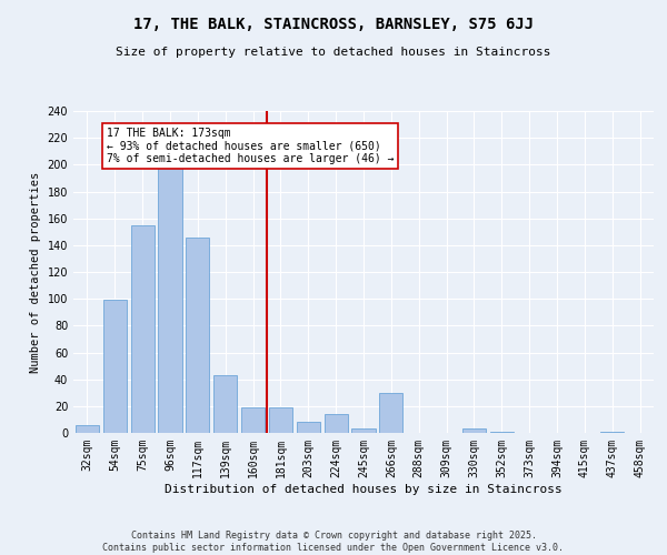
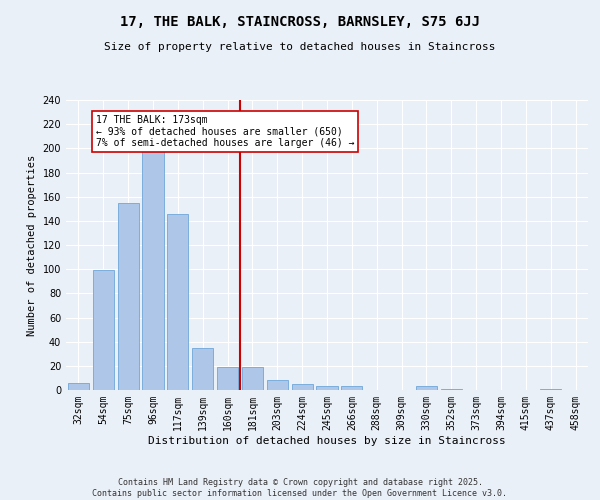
139sqm: 43 -> 35
224sqm: 14 -> 5
266sqm: 30 -> 3
